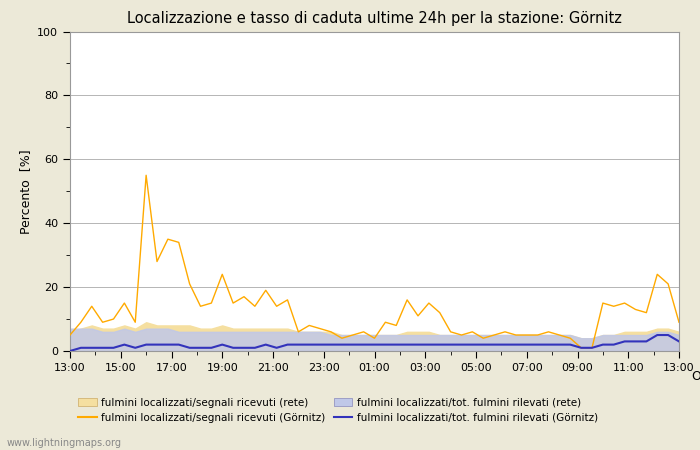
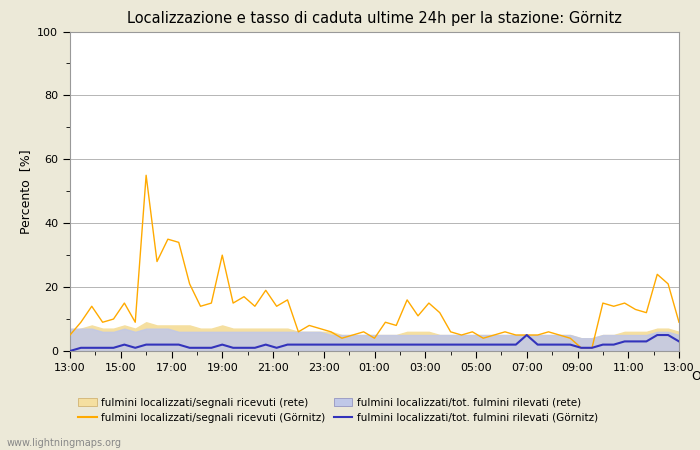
fulmini localizzati/segnali ricevuti (Görnitz)/19:00: 24 -> 30
fulmini localizzati/tot. fulmini rilevati (Görnitz)/07:00: 2 -> 5
